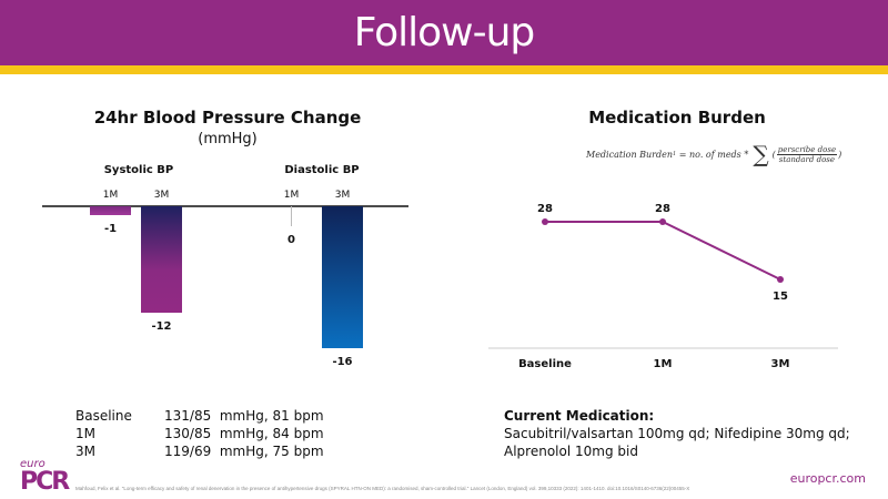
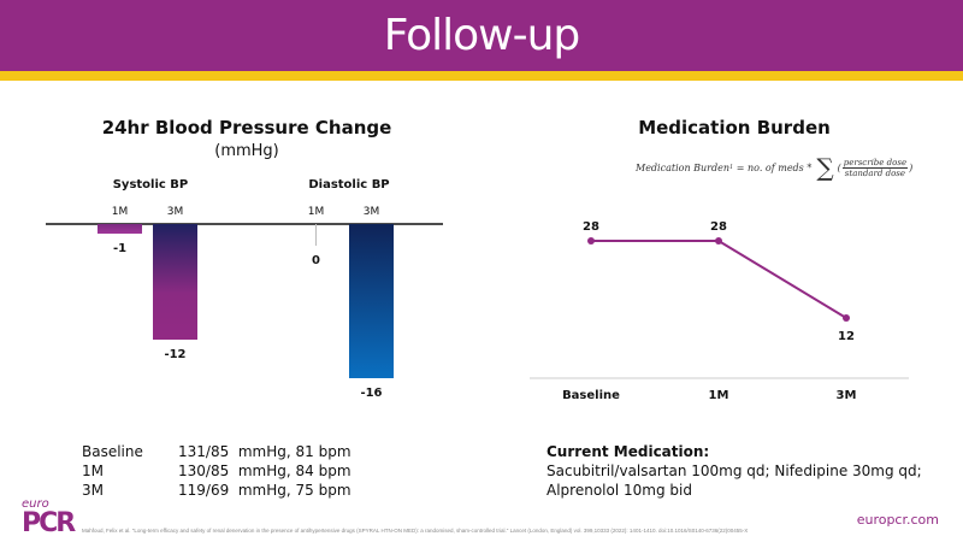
Medication Burden/3M: 15 -> 12
